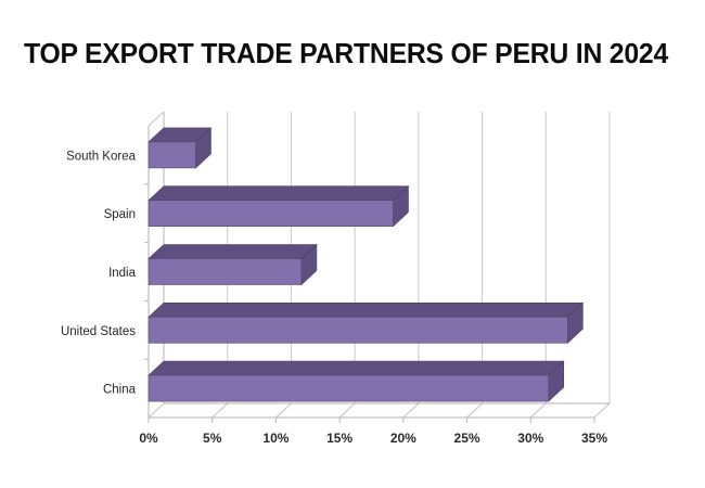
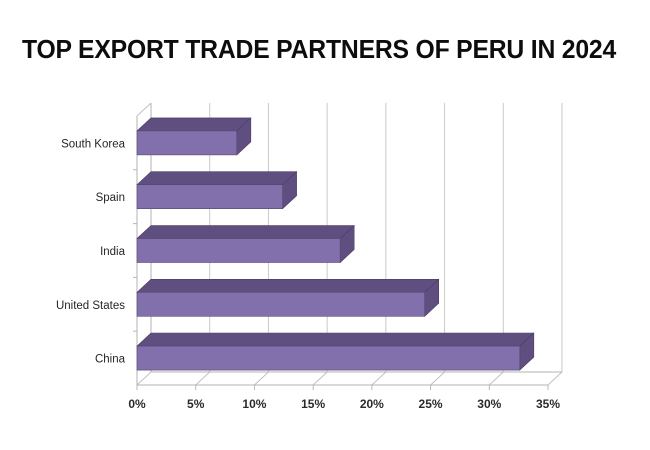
South Korea: 3.7% -> 8.5%
Spain: 19.2% -> 12.4%
India: 12.0% -> 17.3%
United States: 32.9% -> 24.5%
China: 31.4% -> 32.6%
